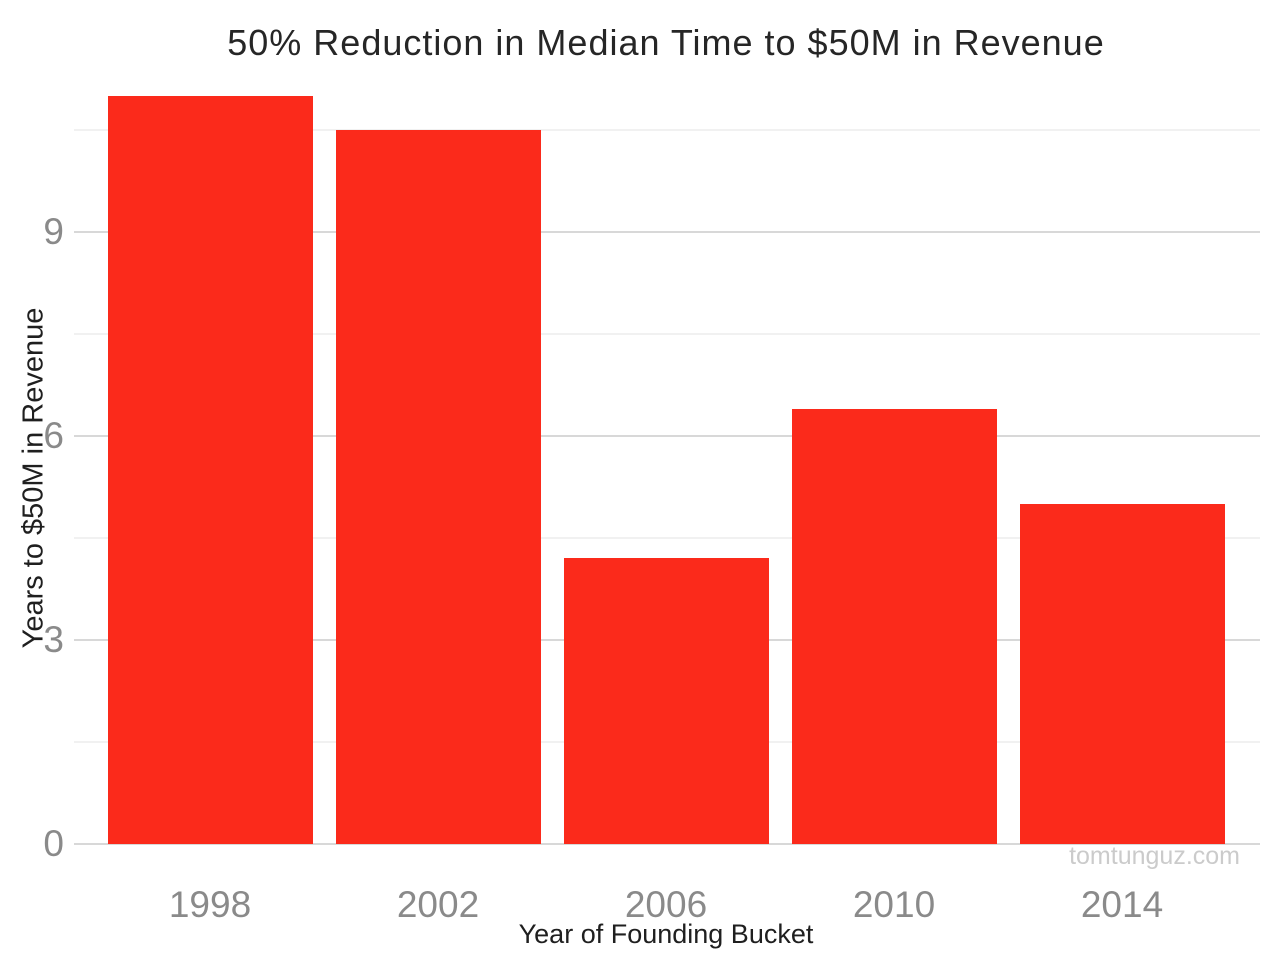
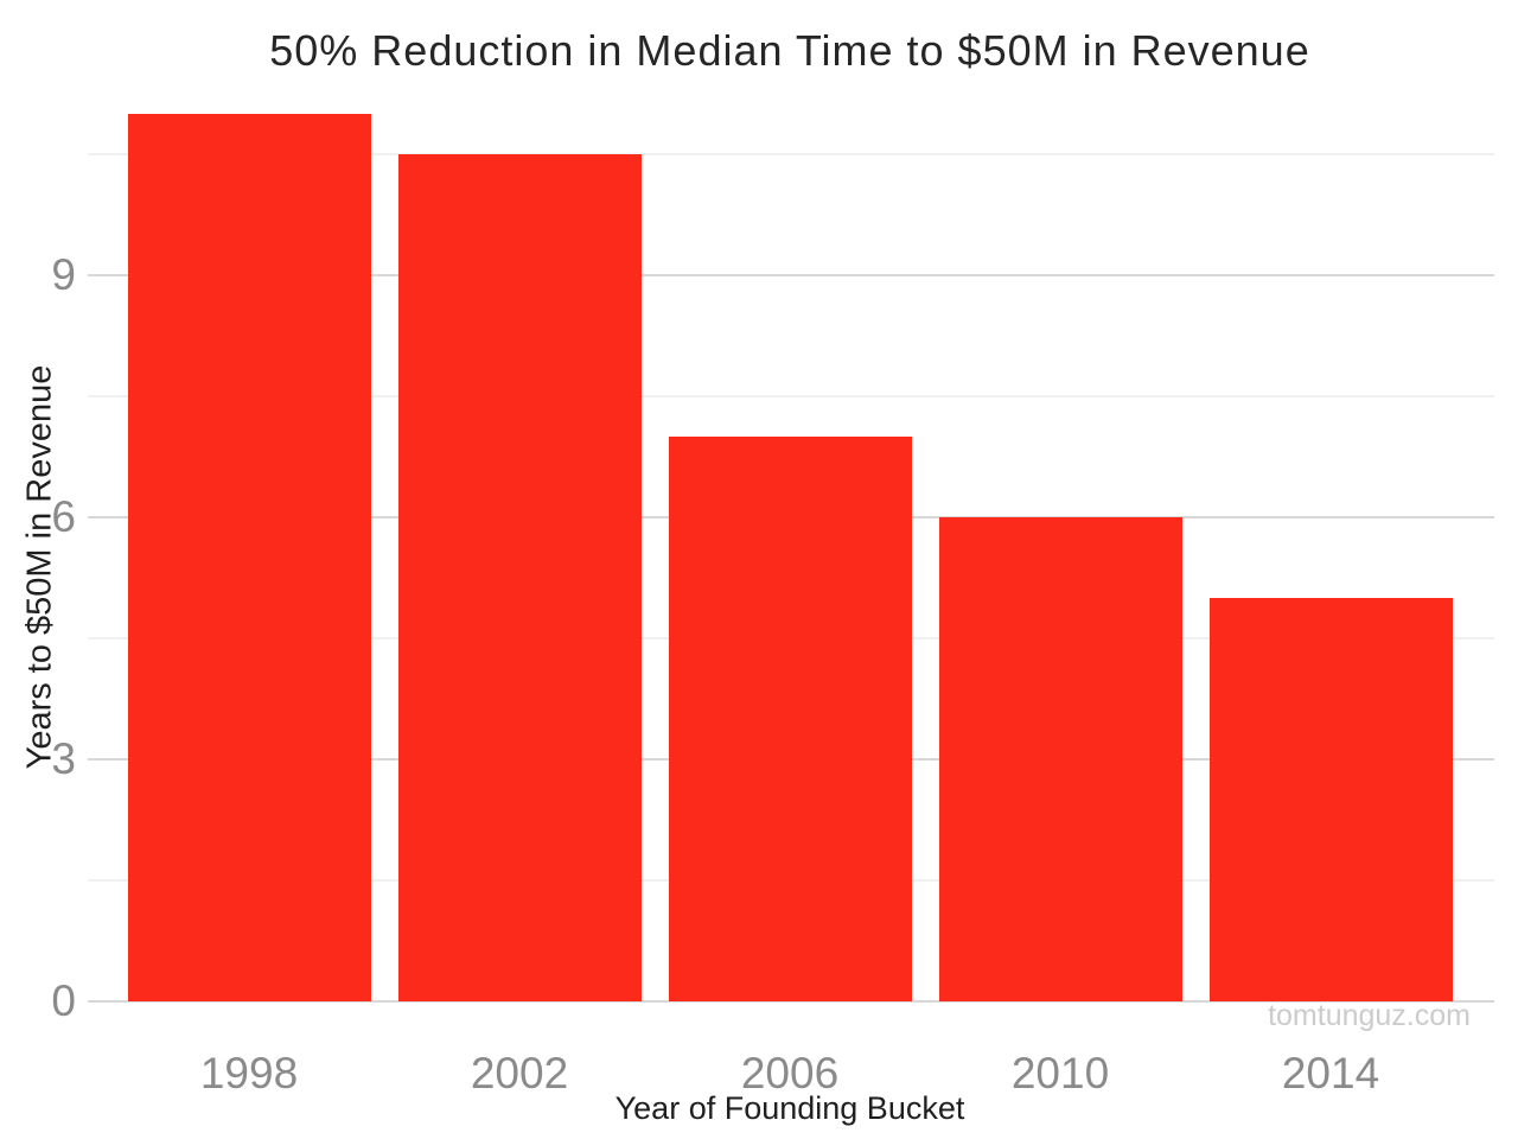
2006: 4.2 -> 7.0
2010: 6.4 -> 6.0
